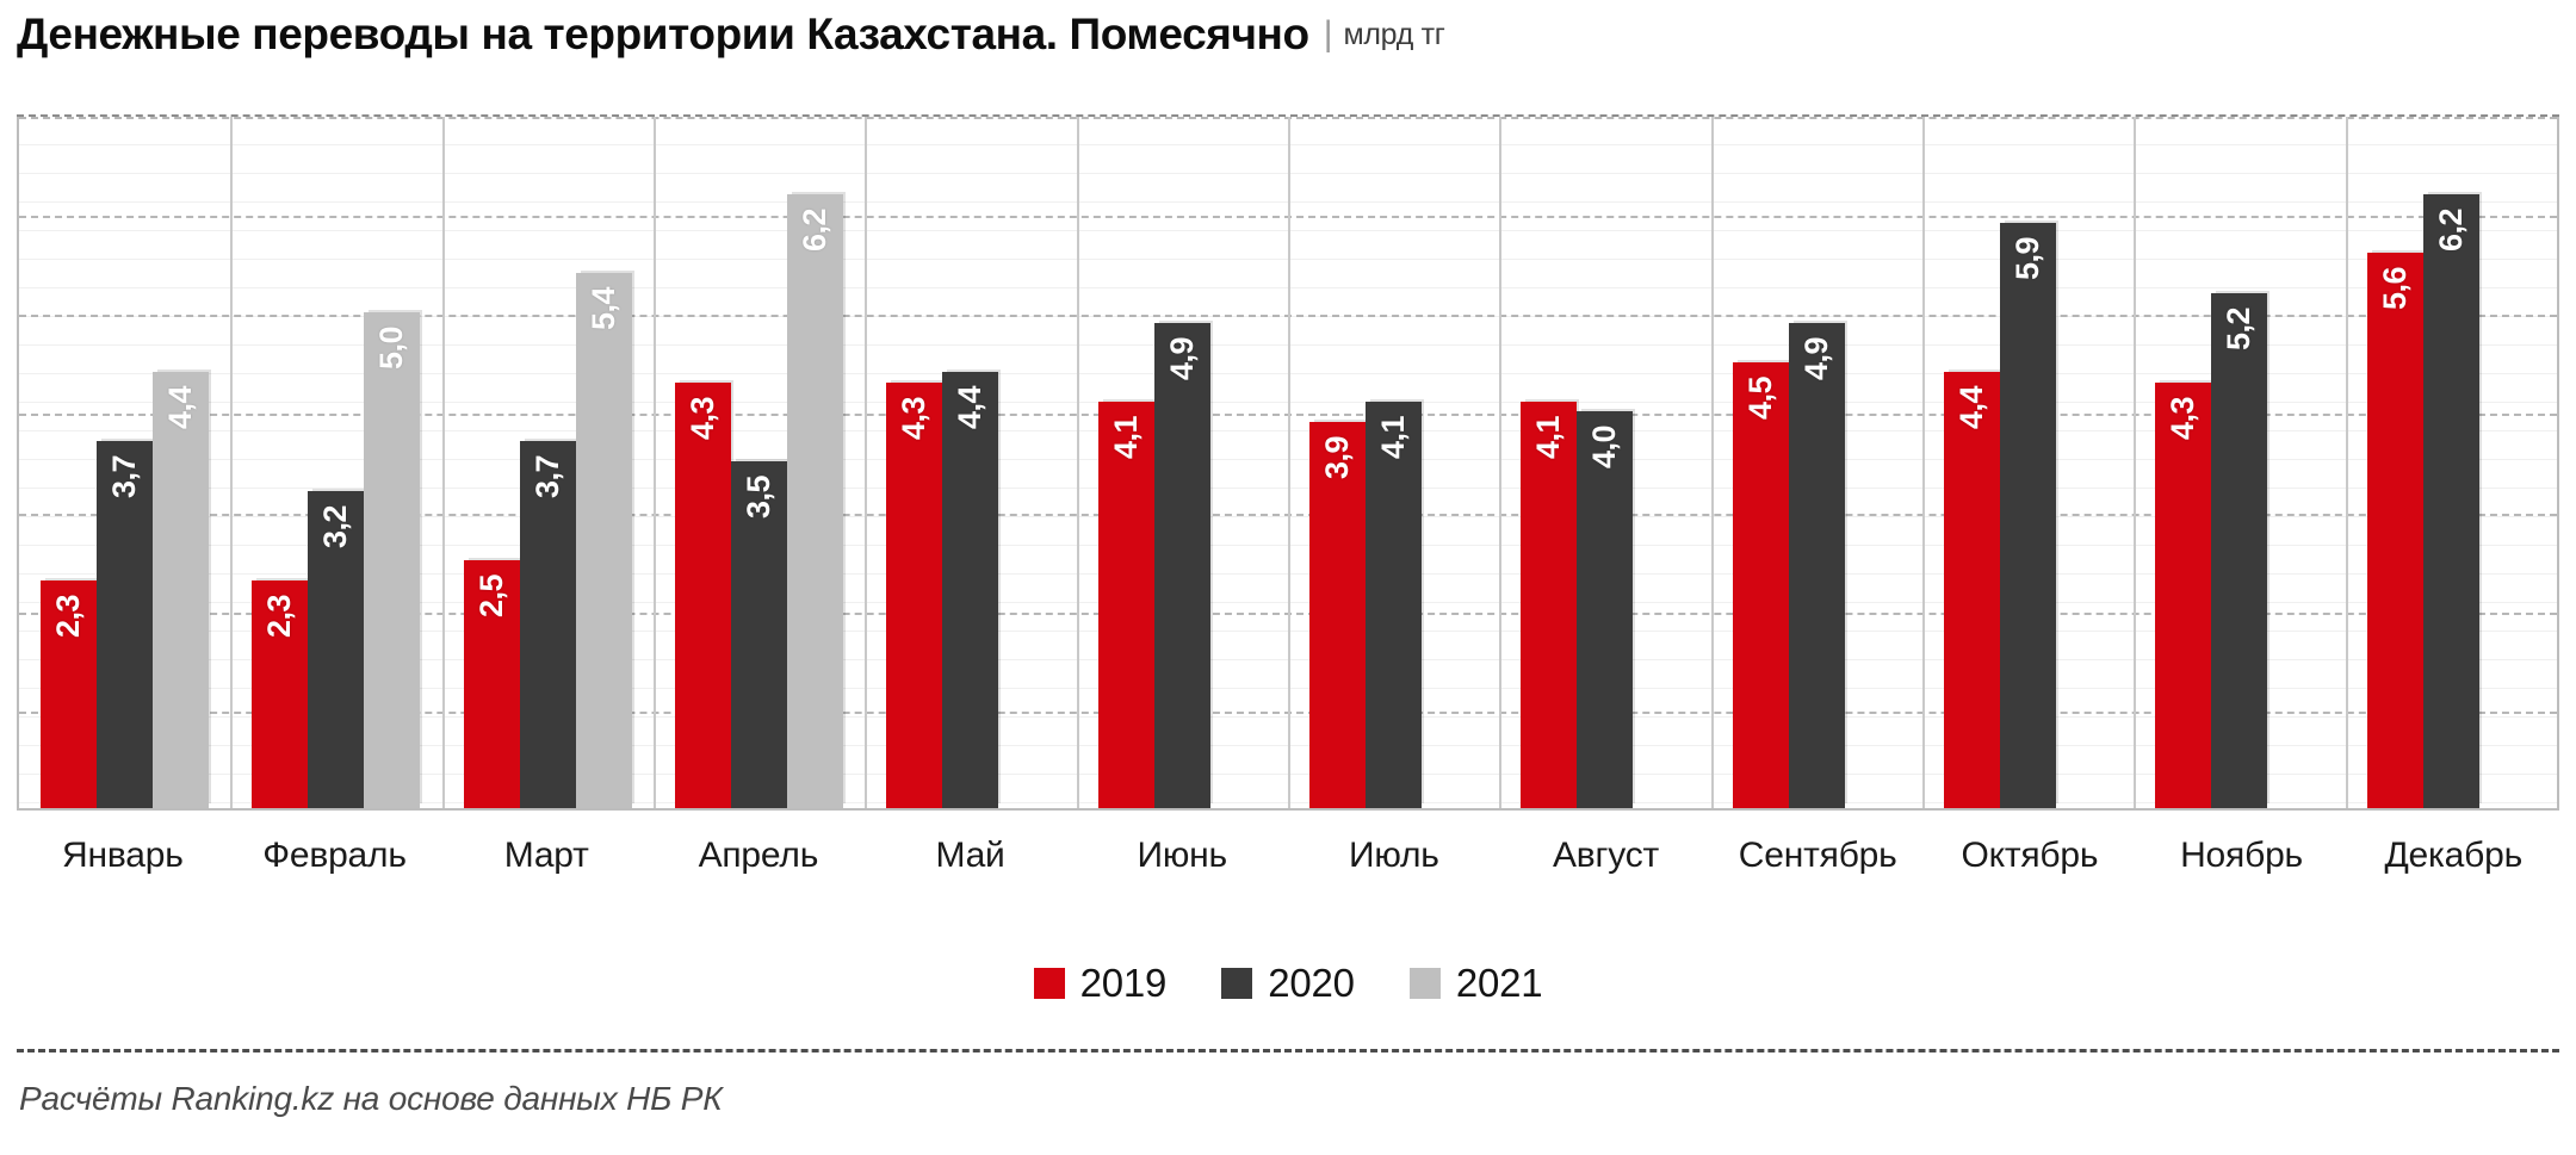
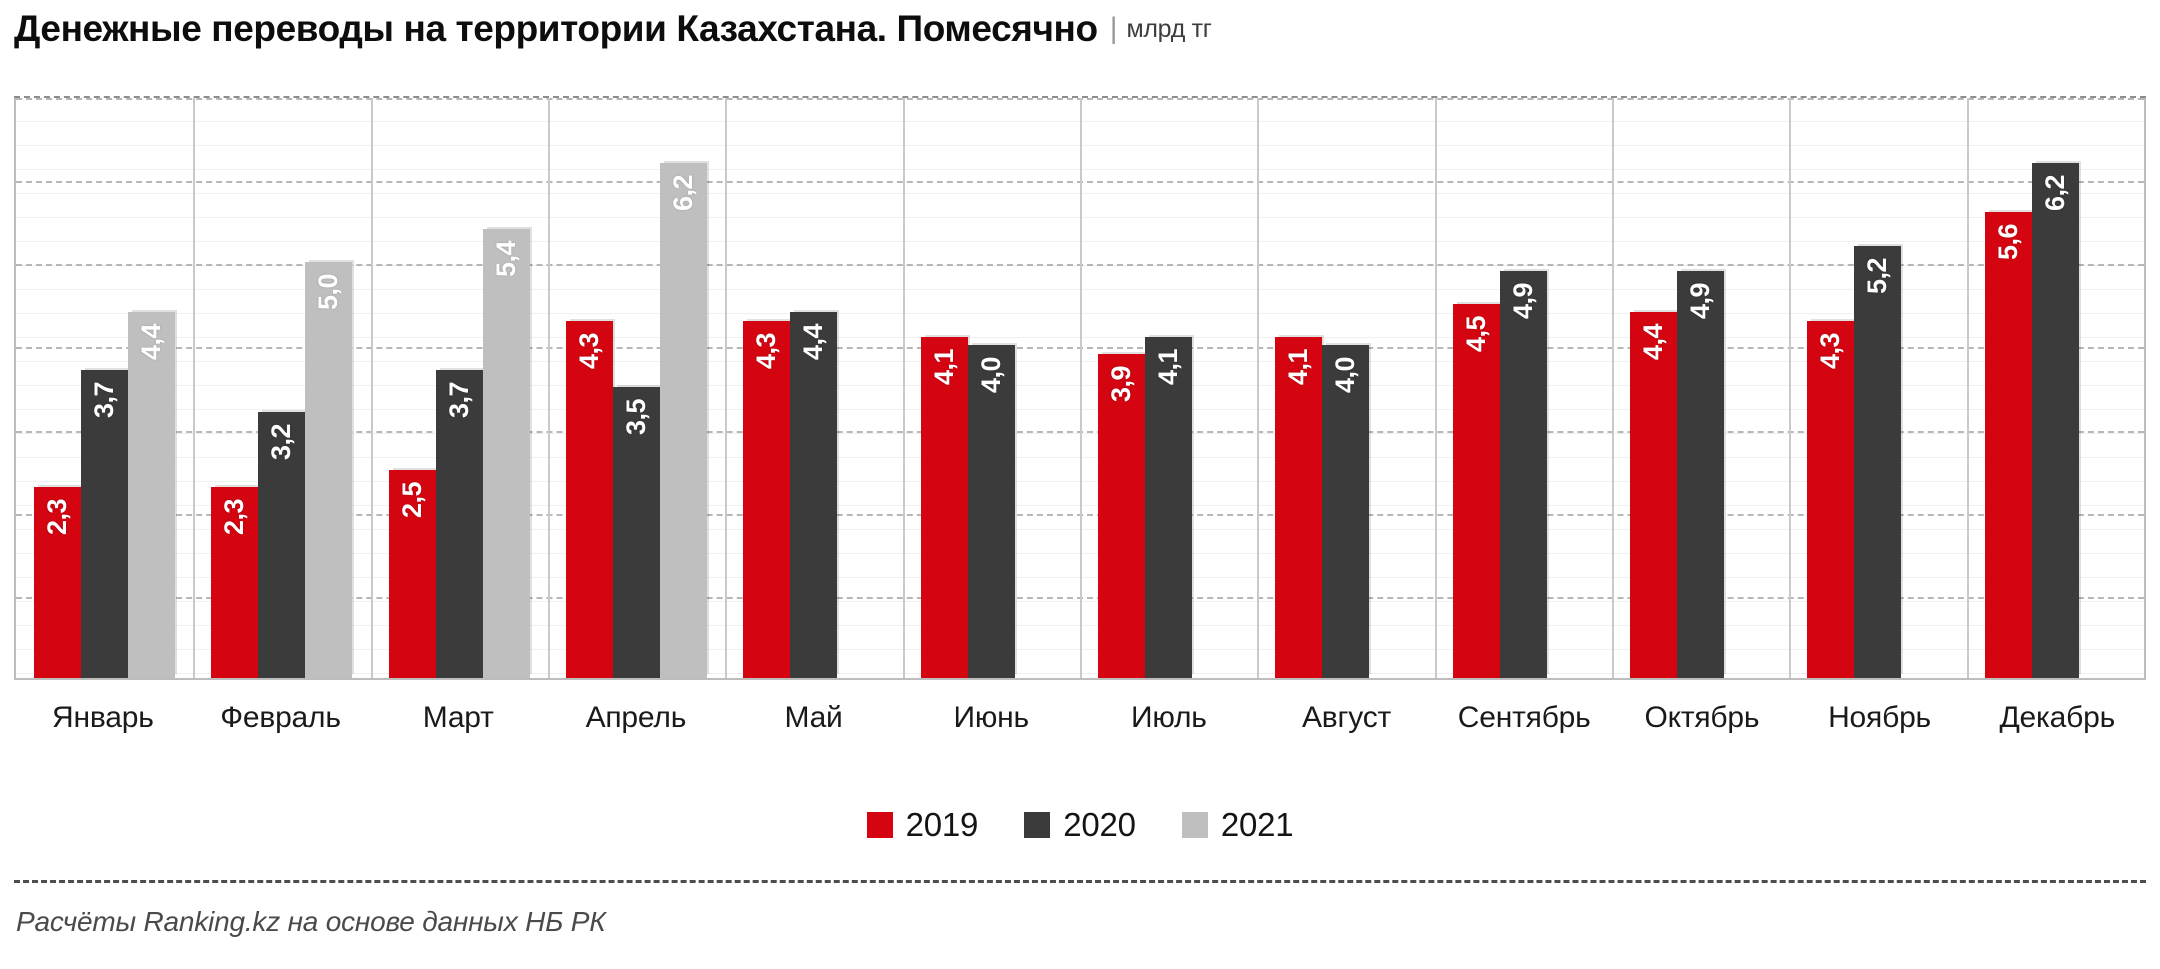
2020/Июнь: 4,9 -> 4,0
2020/Октябрь: 5,9 -> 4,9
